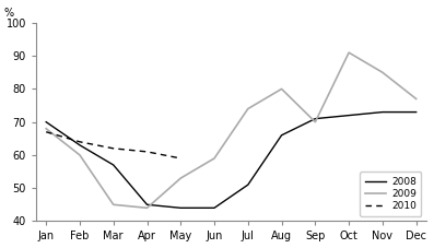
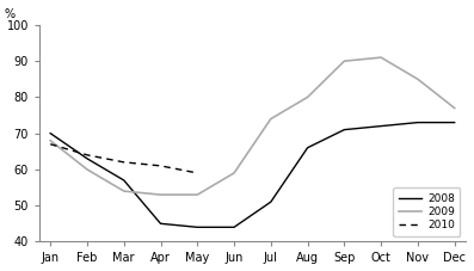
2009/Mar: 45 -> 54
2009/Apr: 44 -> 53
2009/Sep: 70 -> 90
